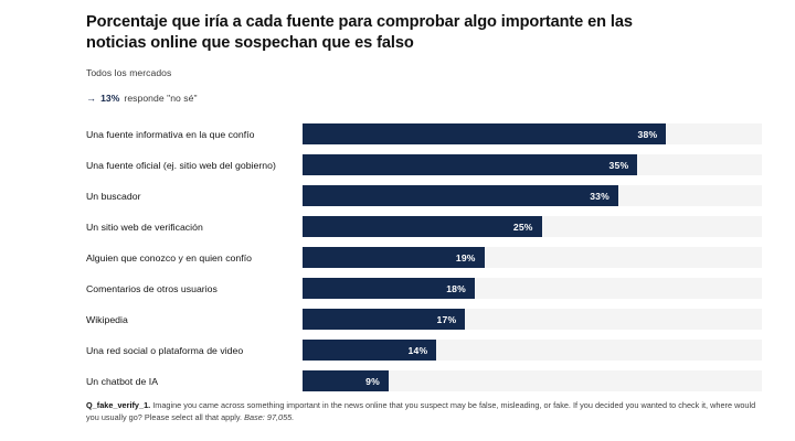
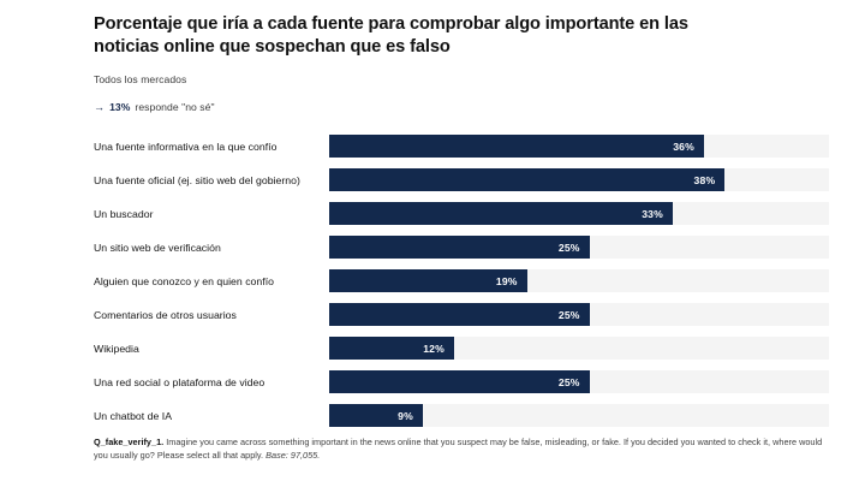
Una fuente informativa en la que confío: 38% -> 36%
Una fuente oficial (ej. sitio web del gobierno): 35% -> 38%
Comentarios de otros usuarios: 18% -> 25%
Wikipedia: 17% -> 12%
Una red social o plataforma de video: 14% -> 25%
